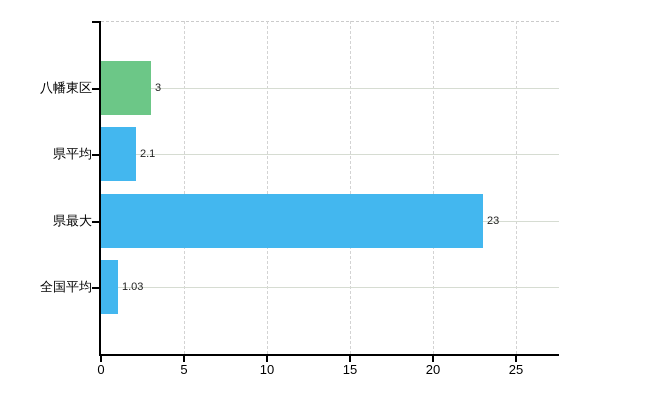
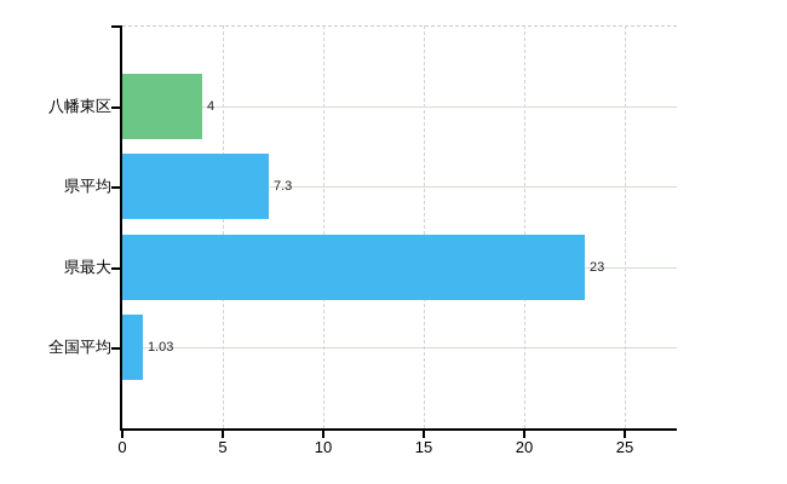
八幡東区: 3 -> 4
県平均: 2.1 -> 7.3
